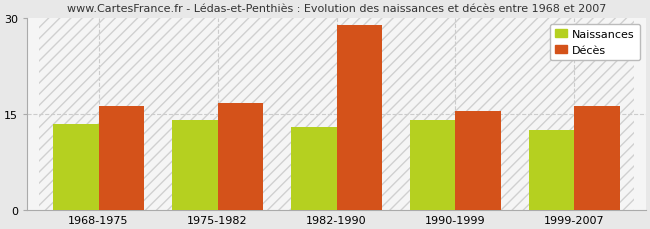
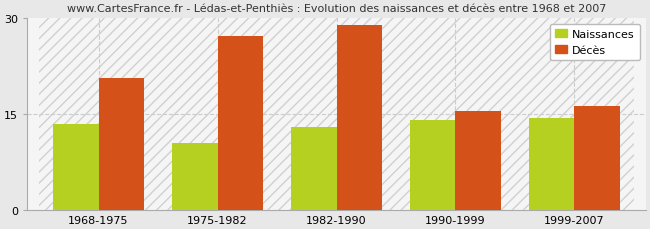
Décès/1968-1975: 16.2 -> 20.6
Naissances/1975-1982: 14.0 -> 10.4
Décès/1975-1982: 16.7 -> 27.2
Naissances/1999-2007: 12.5 -> 14.4
